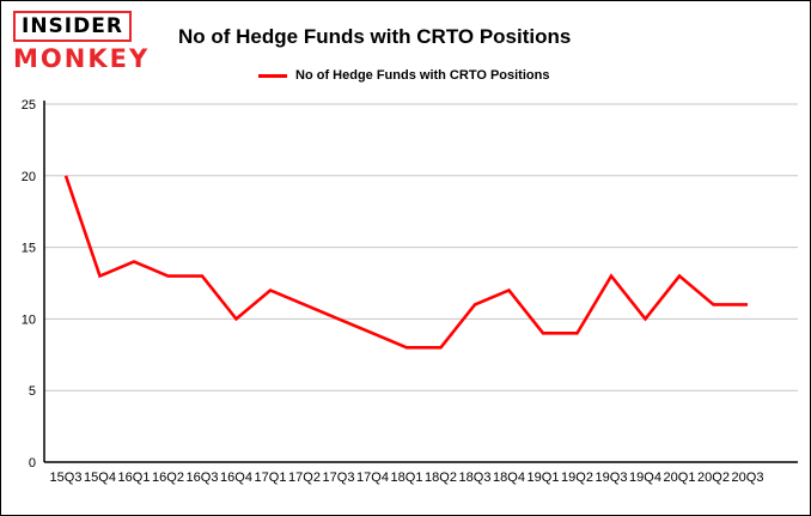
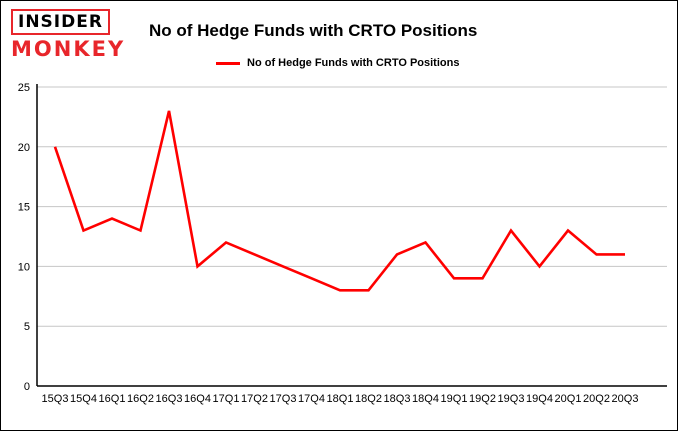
16Q3: 13 -> 23
